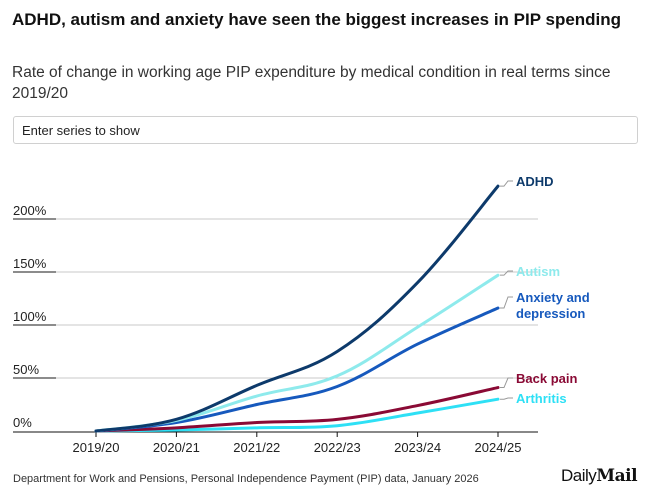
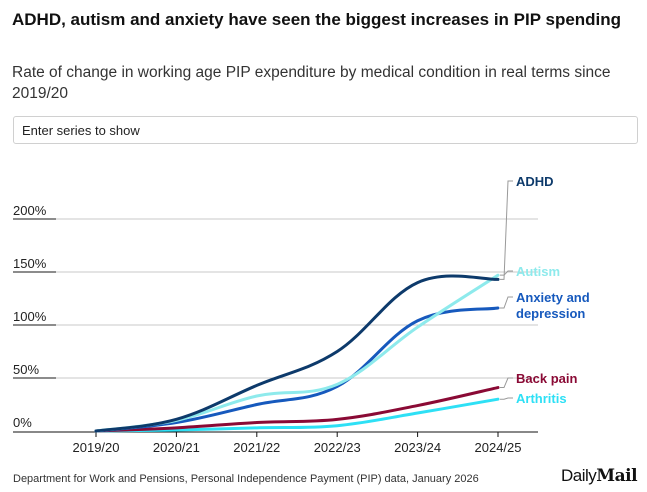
Autism/2022/23: 52% -> 44%
Anxiety and depression/2023/24: 82% -> 104%
ADHD/2024/25: 231% -> 143%
